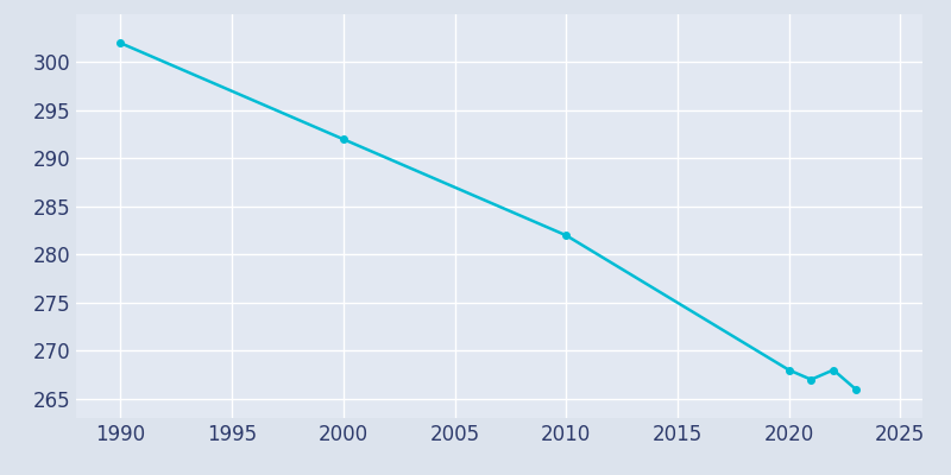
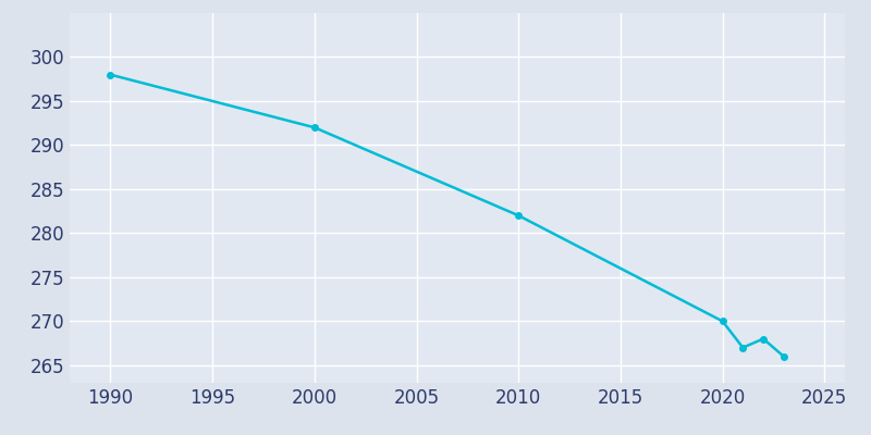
1990: 302 -> 298
2020: 268 -> 270
